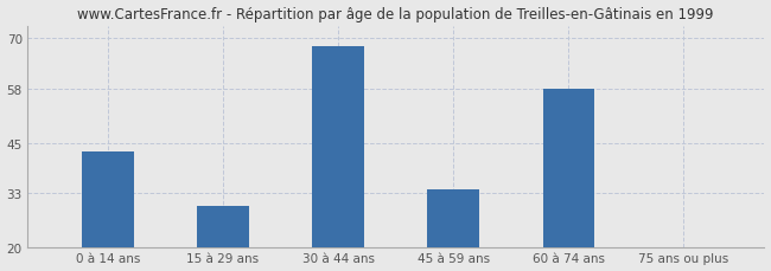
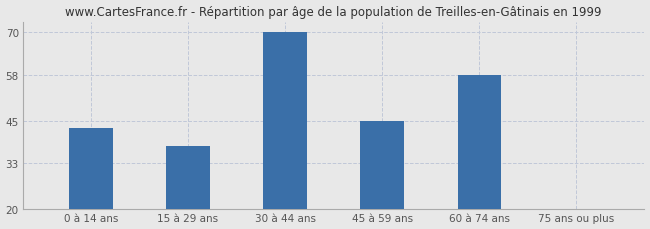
15 à 29 ans: 30 -> 38
30 à 44 ans: 68 -> 70
45 à 59 ans: 34 -> 45
